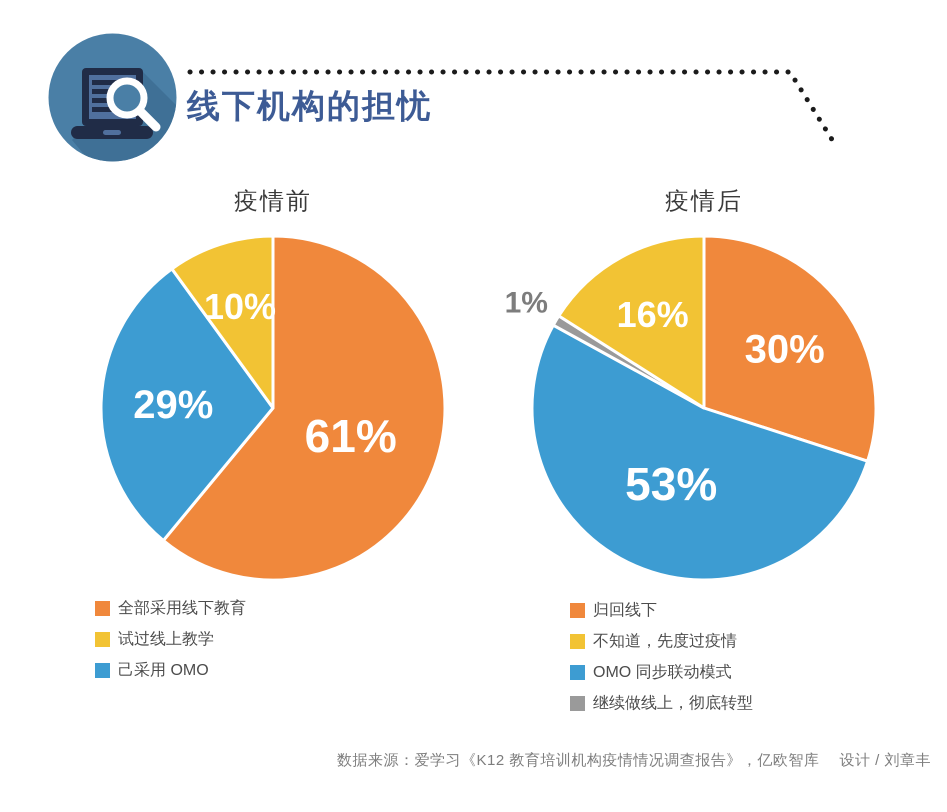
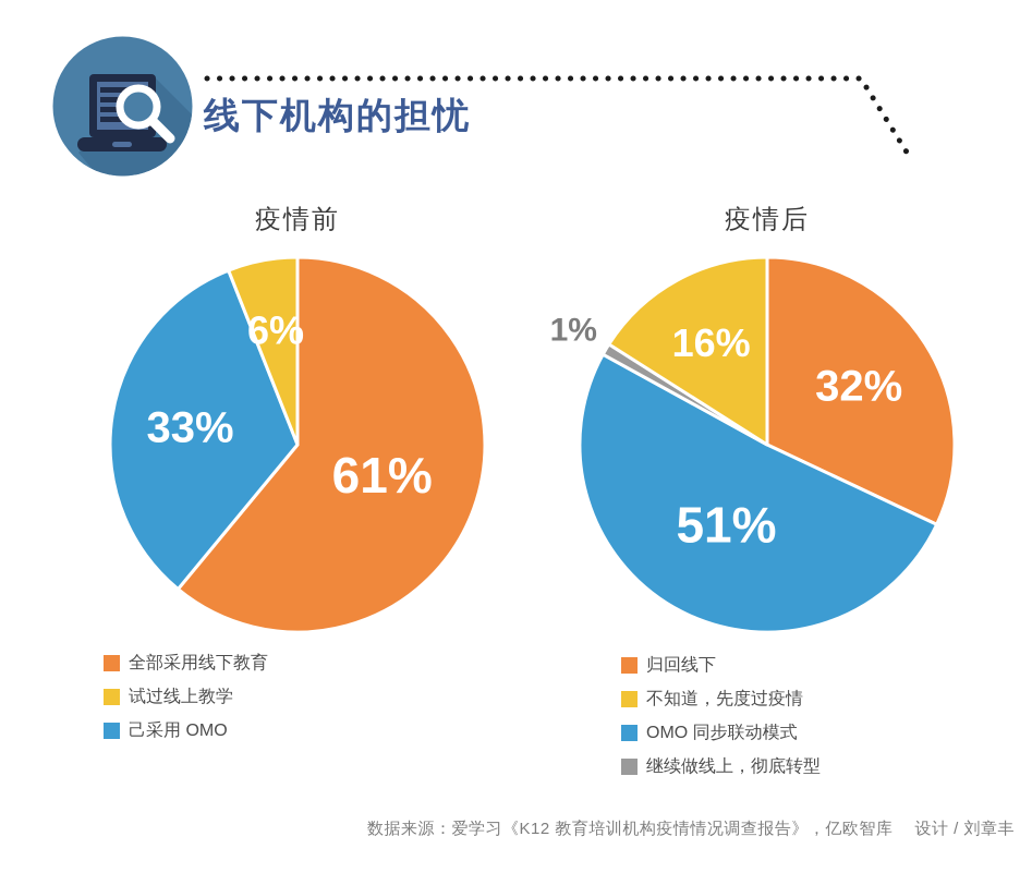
疫情前/己采用 OMO: 29% -> 33%
疫情前/试过线上教学: 10% -> 6%
疫情后/归回线下: 30% -> 32%
疫情后/OMO 同步联动模式: 53% -> 51%
